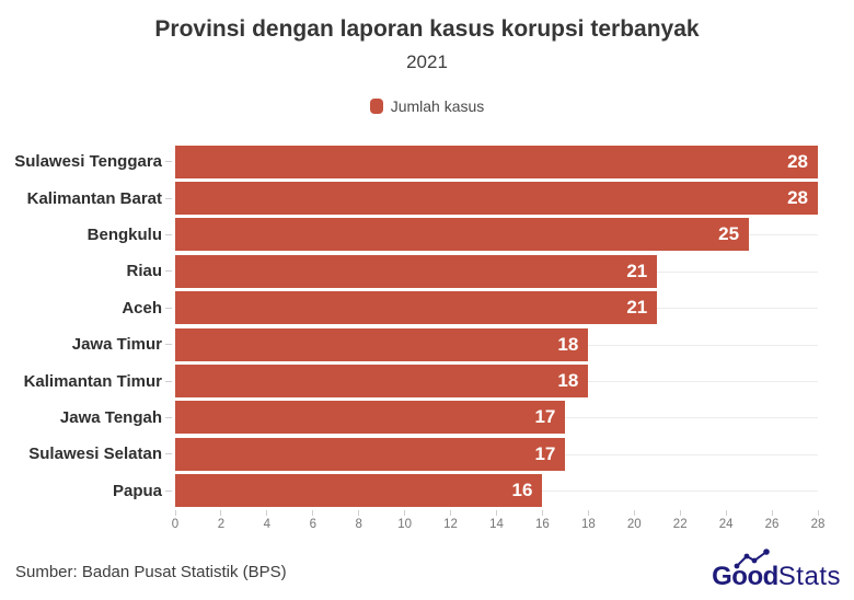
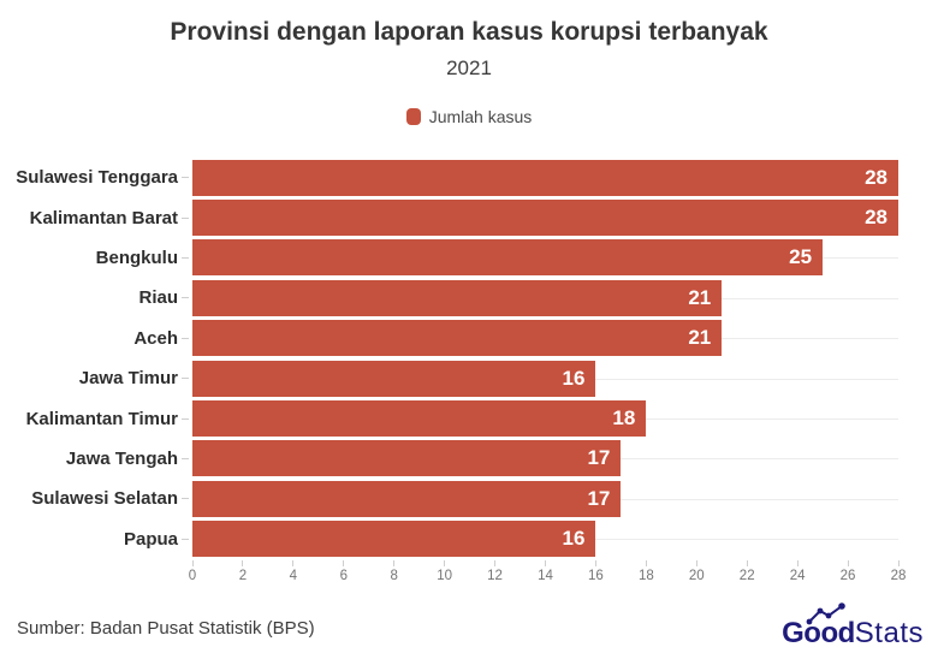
Jawa Timur: 18 -> 16
